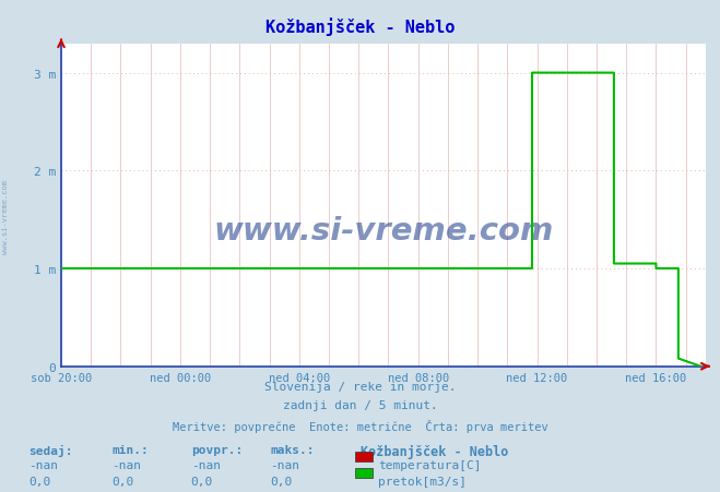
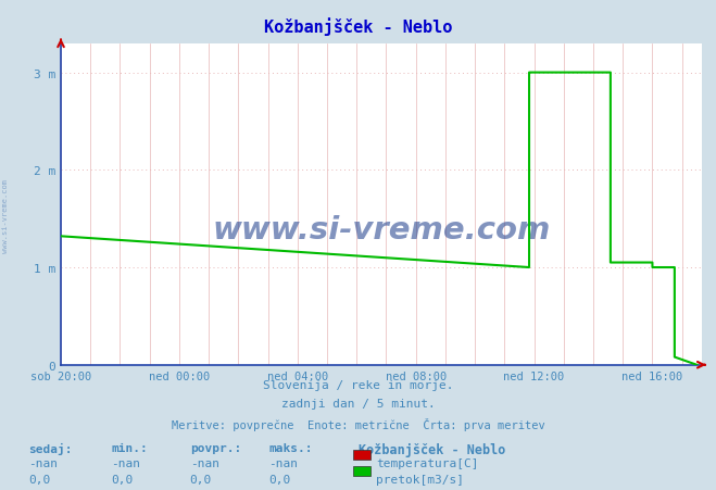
sob 20:00: 1.00 m -> 1.32 m
